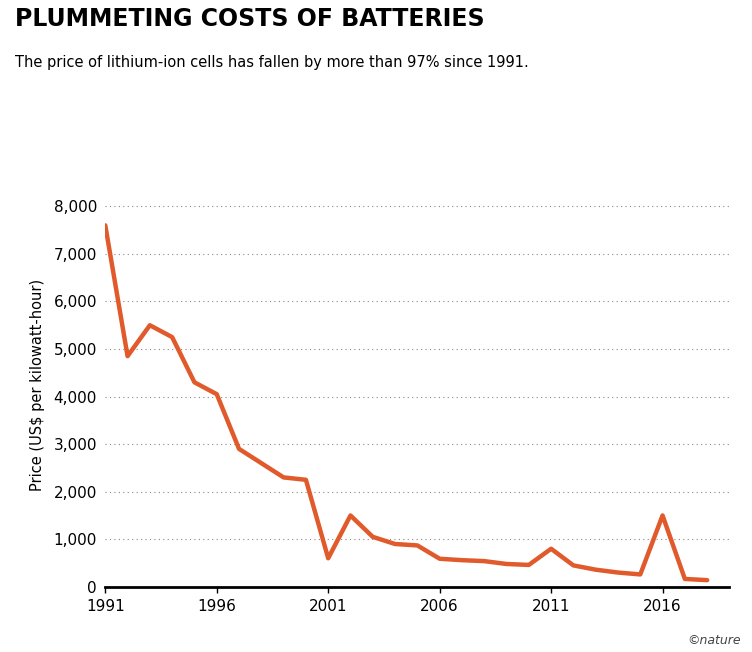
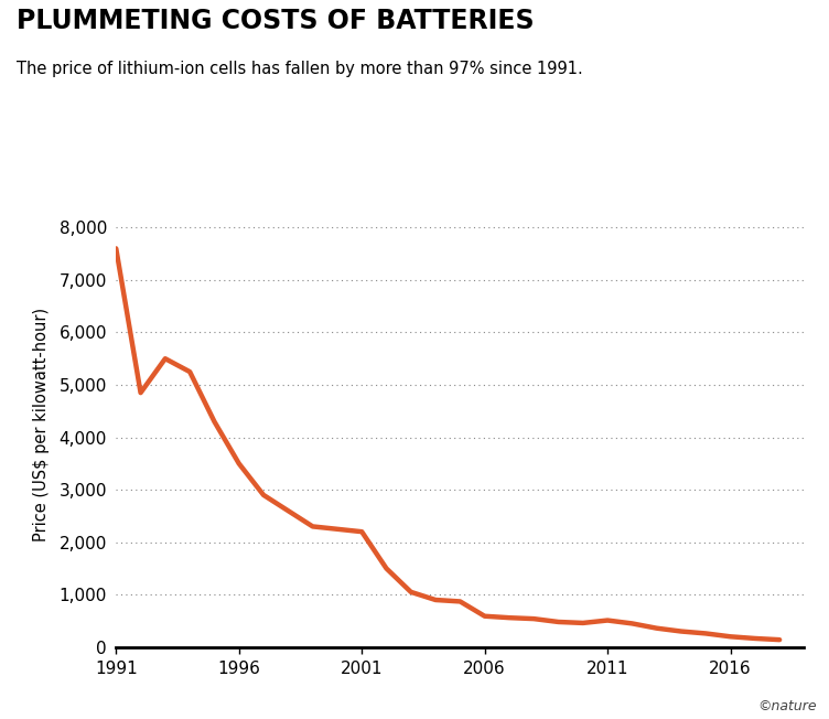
1996: 4,050 -> 3,500
2001: 600 -> 2,200
2011: 800 -> 510
2016: 1,500 -> 200
